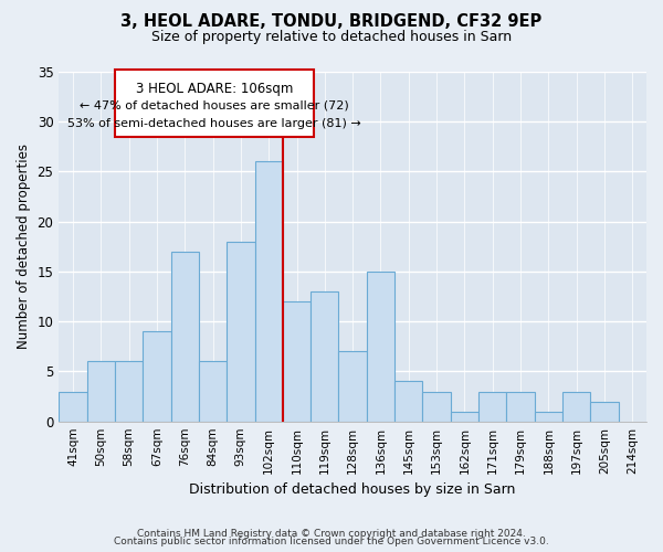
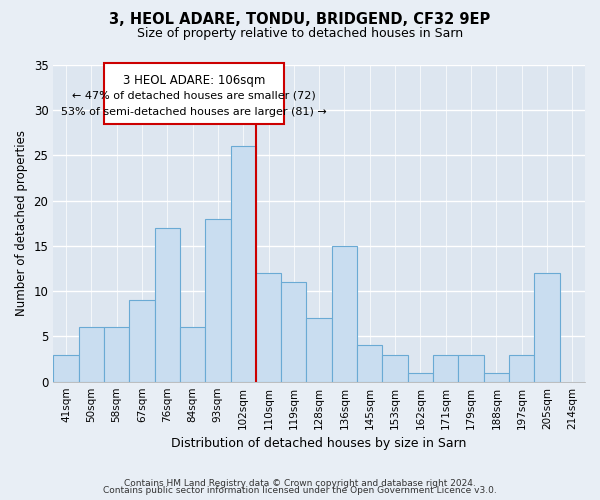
119sqm: 13 -> 11
205sqm: 2 -> 12
